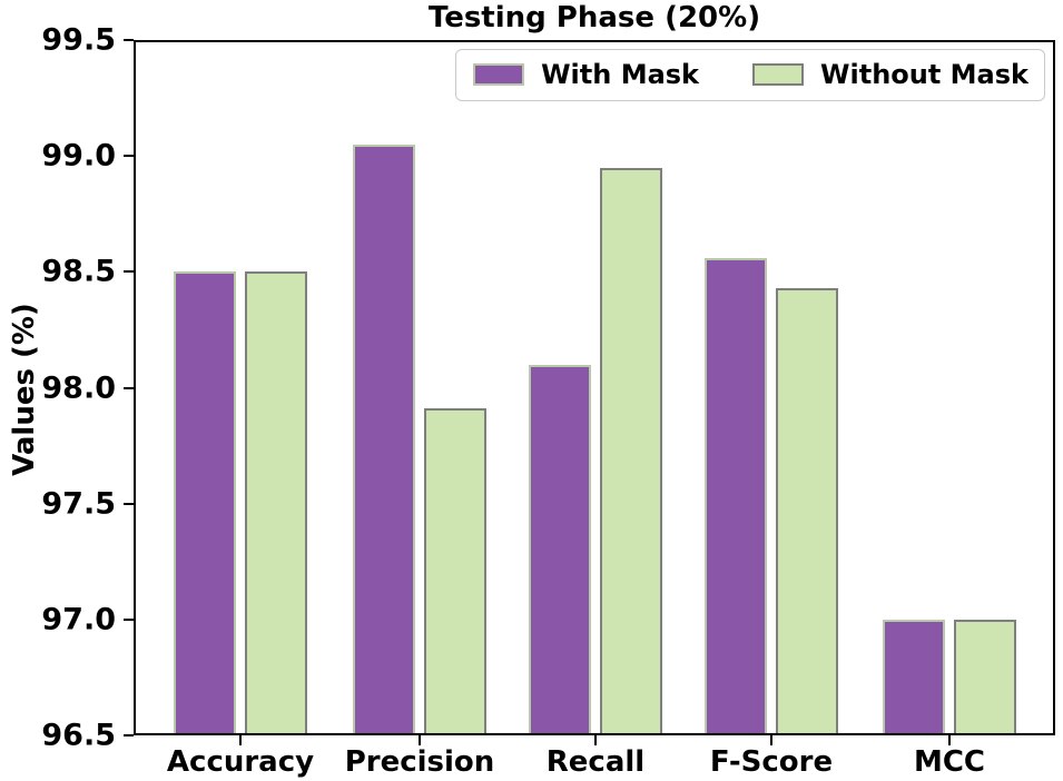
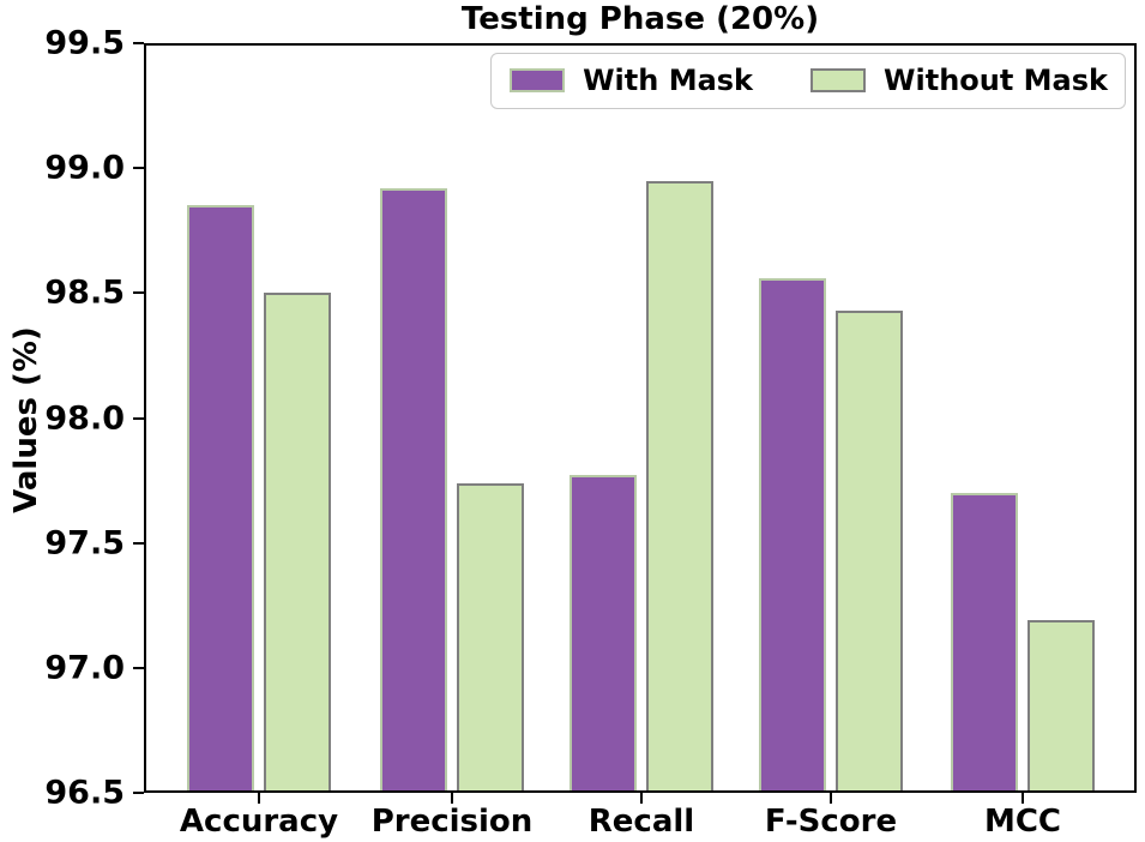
With Mask/Accuracy: 98.50 -> 98.85
With Mask/Precision: 99.05 -> 98.92
Without Mask/Precision: 97.91 -> 97.74
With Mask/Recall: 98.10 -> 97.77
With Mask/MCC: 97.00 -> 97.70
Without Mask/MCC: 97.00 -> 97.19
